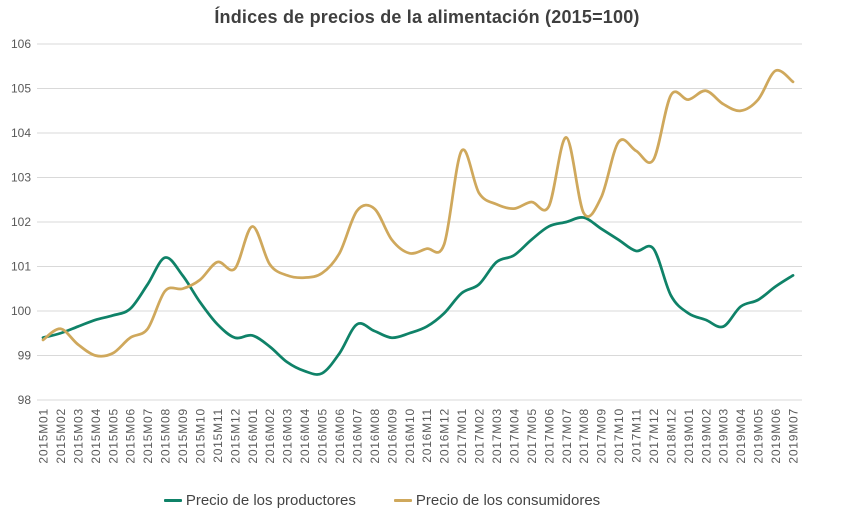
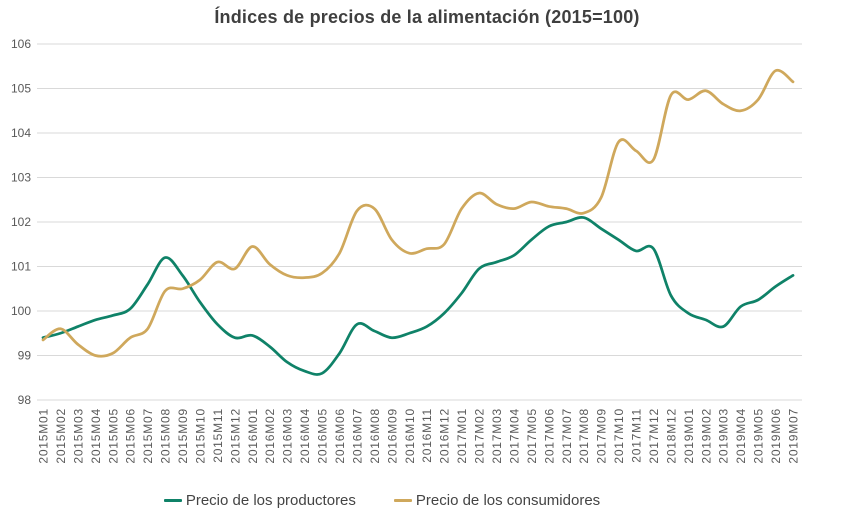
Precio de los consumidores/2016M01: 101.9 -> 101.5
Precio de los consumidores/2017M01: 103.6 -> 102.3
Precio de los productores/2017M02: 100.6 -> 101.0
Precio de los consumidores/2017M07: 103.9 -> 102.3
